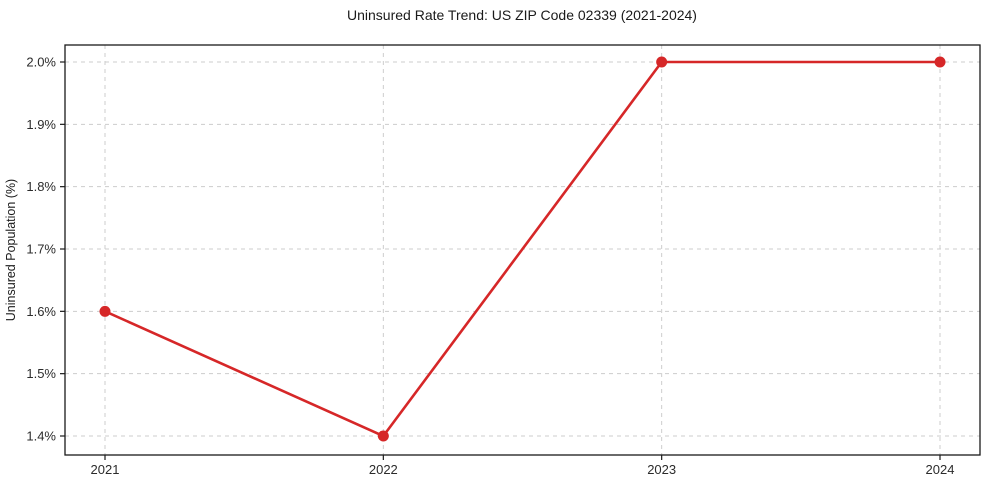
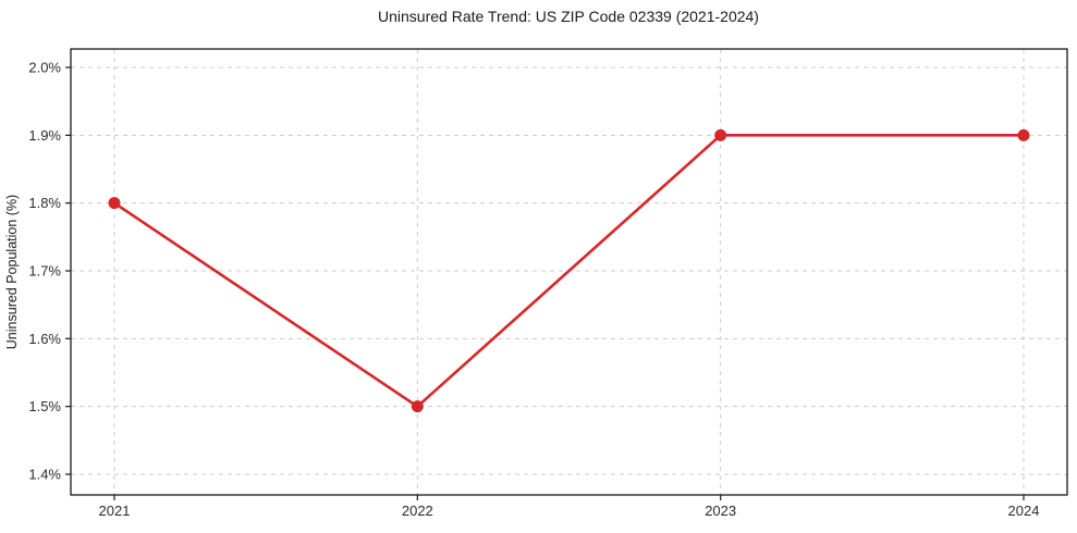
2021: 1.6% -> 1.8%
2022: 1.4% -> 1.5%
2023: 2.0% -> 1.9%
2024: 2.0% -> 1.9%
